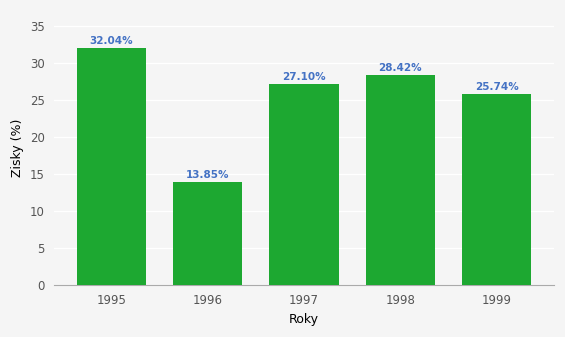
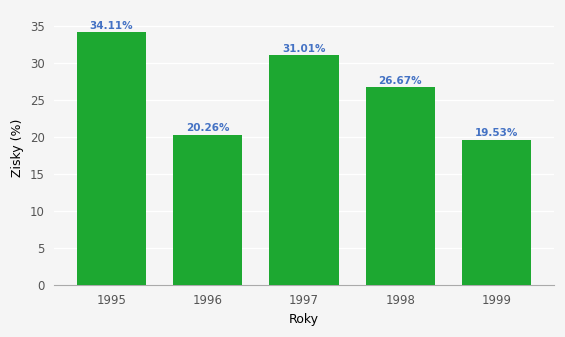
1995: 32.04% -> 34.11%
1996: 13.85% -> 20.26%
1997: 27.10% -> 31.01%
1998: 28.42% -> 26.67%
1999: 25.74% -> 19.53%
